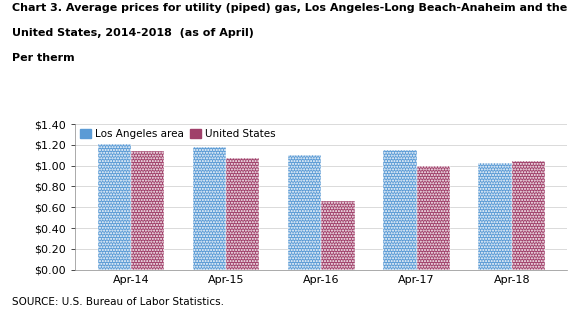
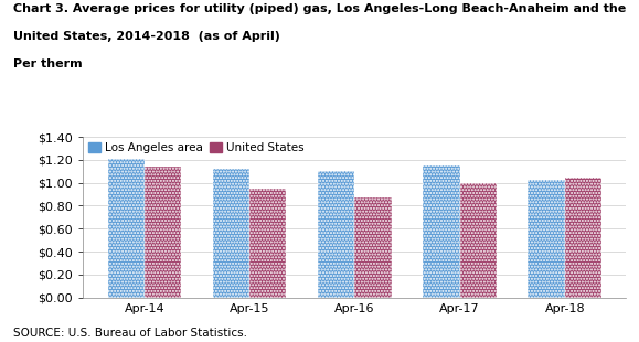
Los Angeles area/Apr-15: $1.18 -> $1.12
United States/Apr-15: $1.07 -> $0.95
United States/Apr-16: $0.66 -> $0.87
